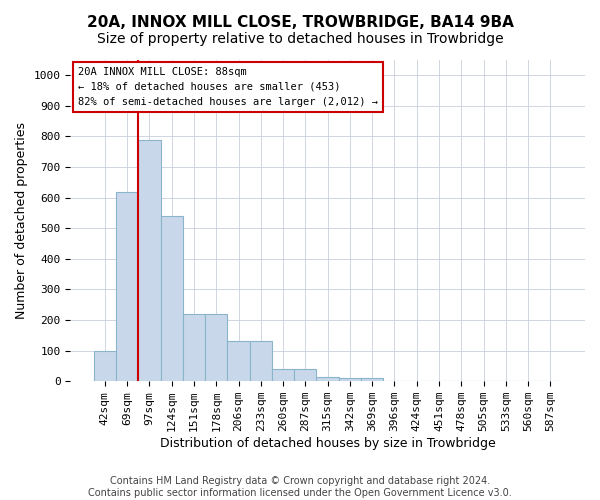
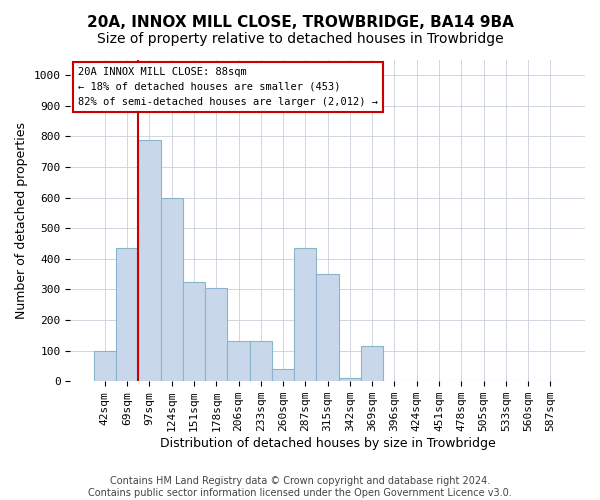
69sqm: 620 -> 435
124sqm: 540 -> 600
151sqm: 220 -> 325
178sqm: 220 -> 305
287sqm: 40 -> 435
315sqm: 15 -> 350
369sqm: 10 -> 115
